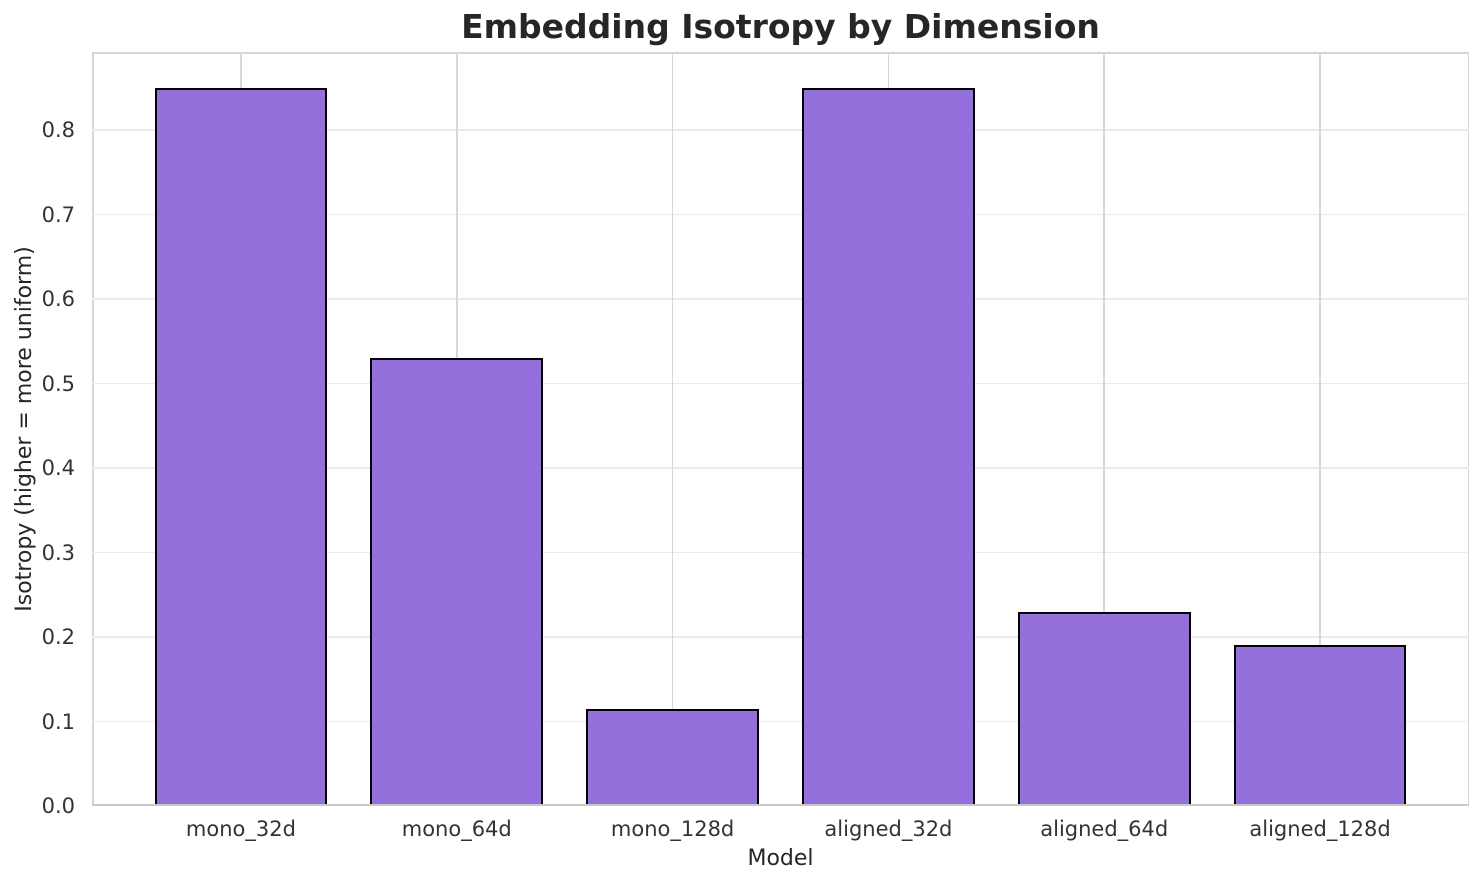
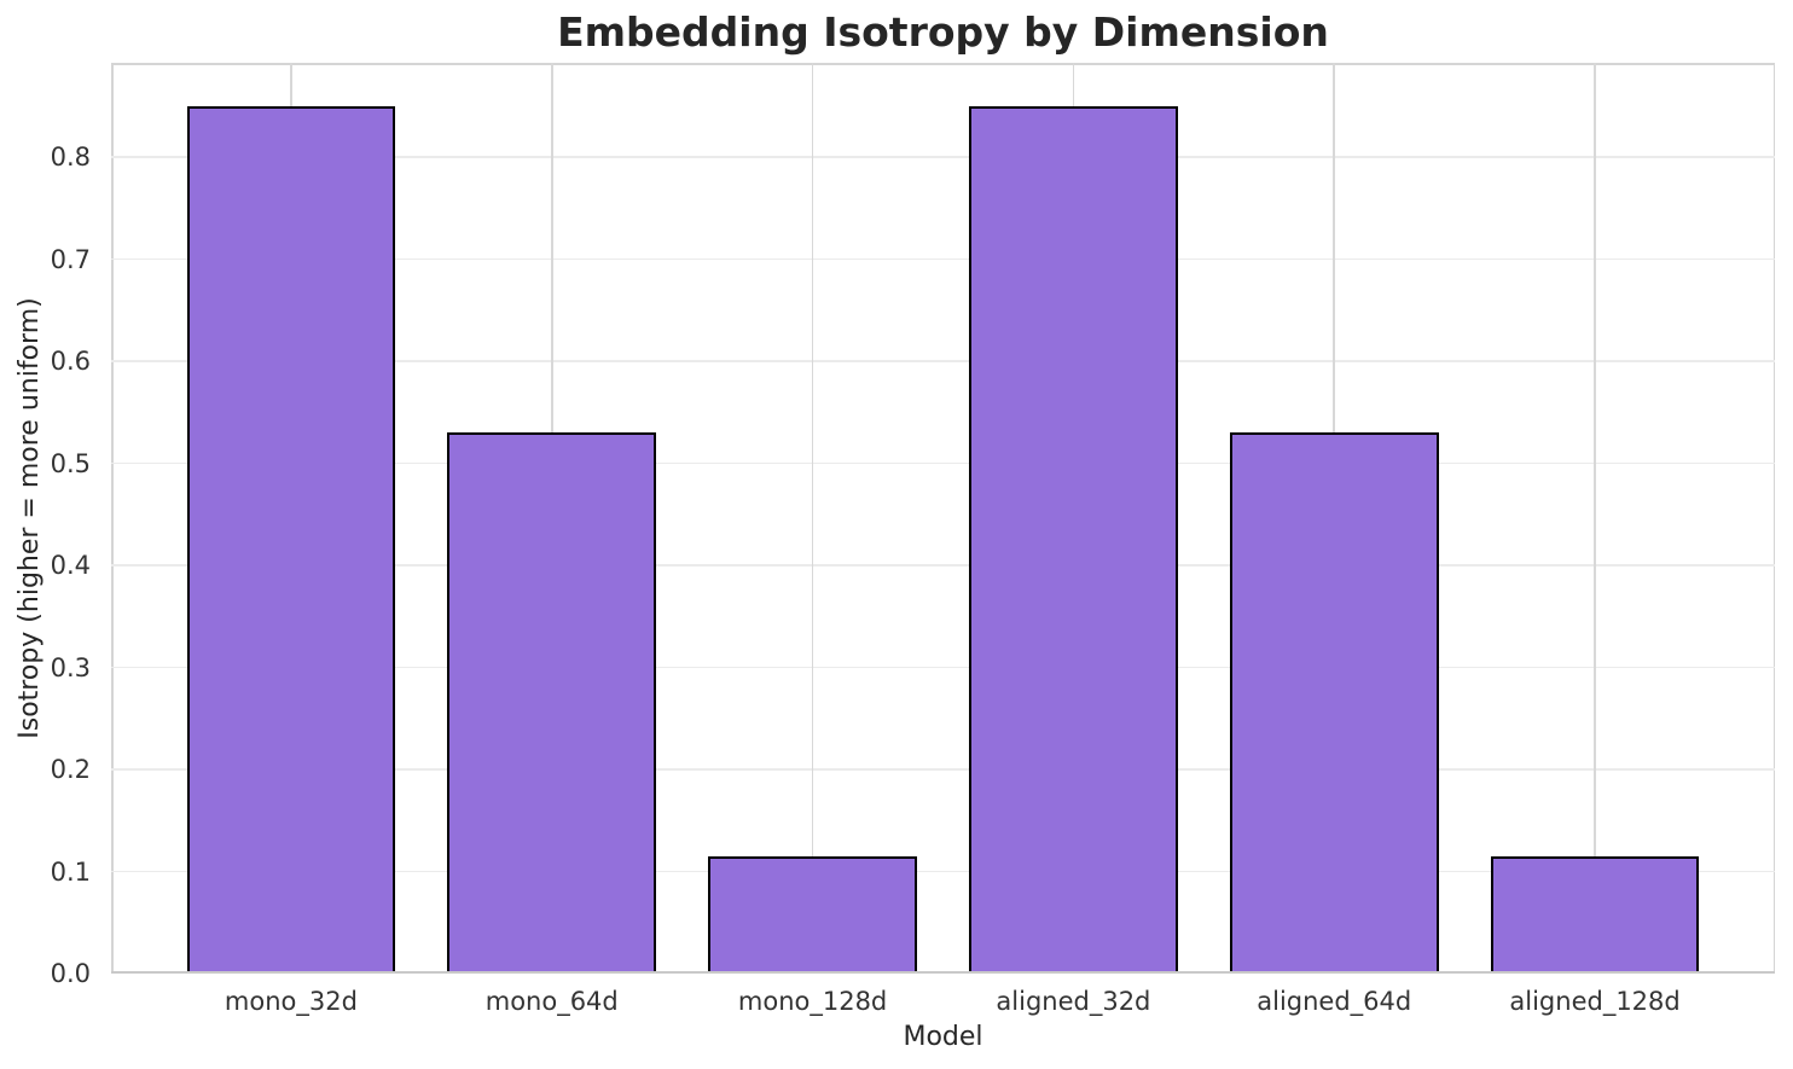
aligned_64d: 0.23 -> 0.53
aligned_128d: 0.19 -> 0.12
